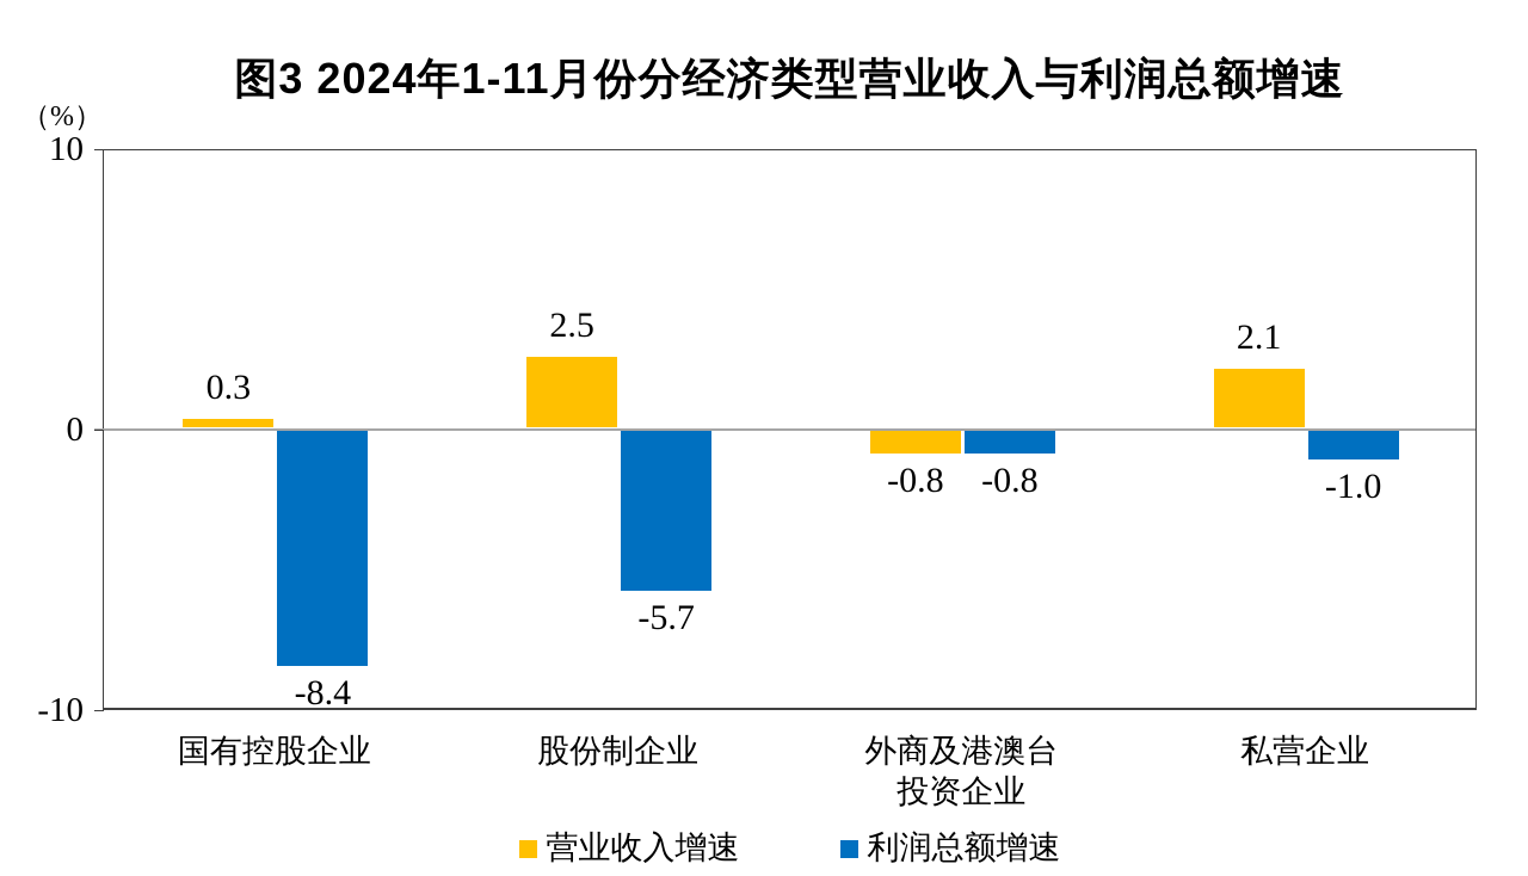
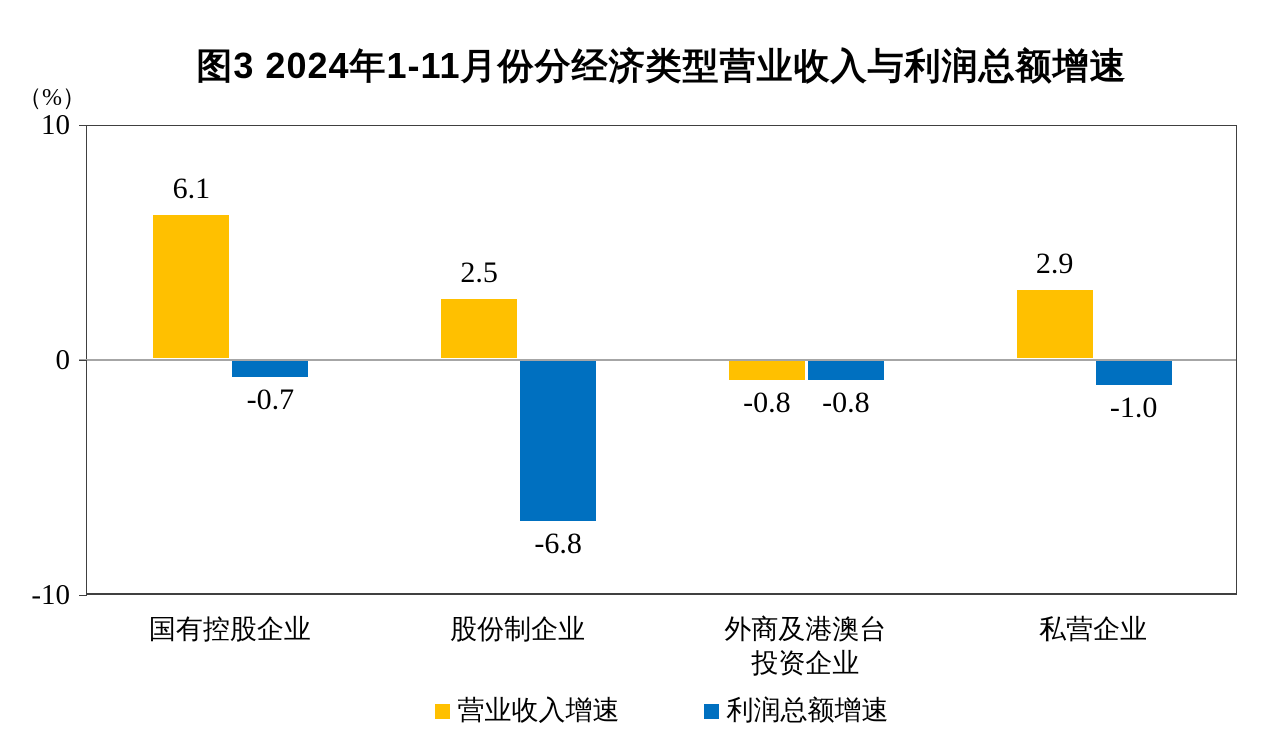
营业收入增速/国有控股企业: 0.3 -> 6.1
利润总额增速/国有控股企业: -8.4 -> -0.7
利润总额增速/股份制企业: -5.7 -> -6.8
营业收入增速/私营企业: 2.1 -> 2.9
